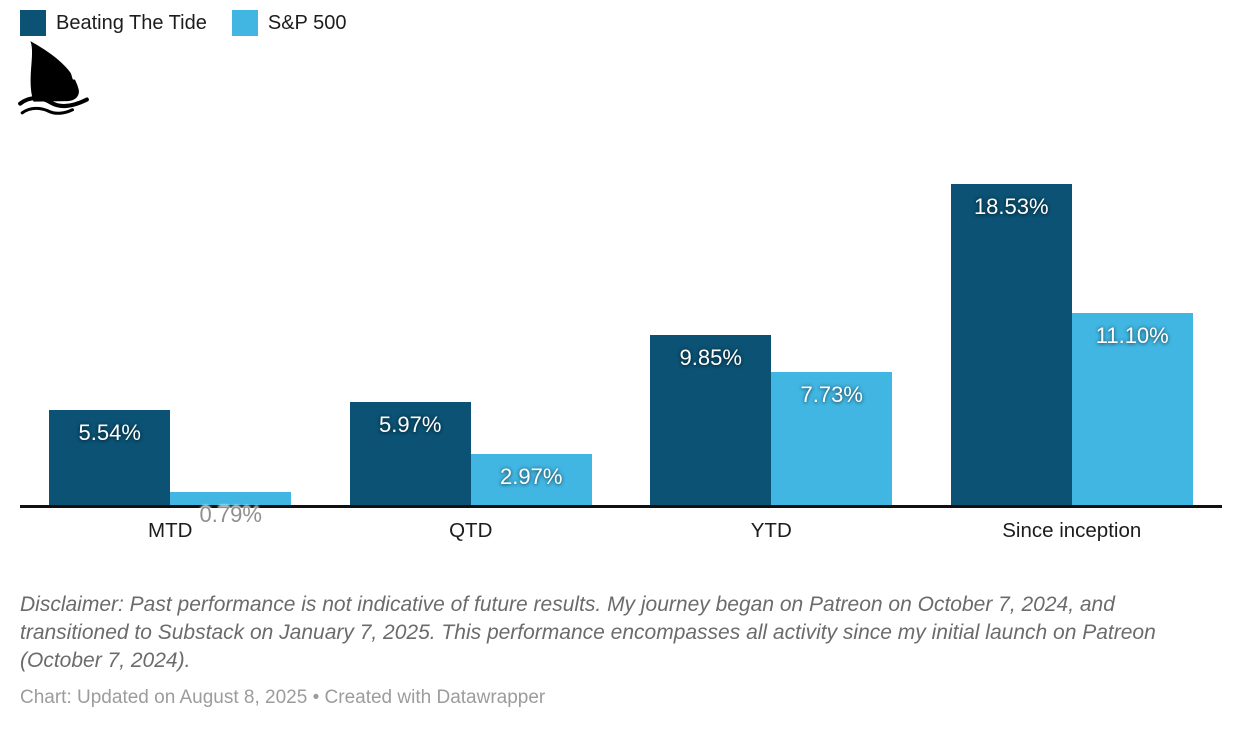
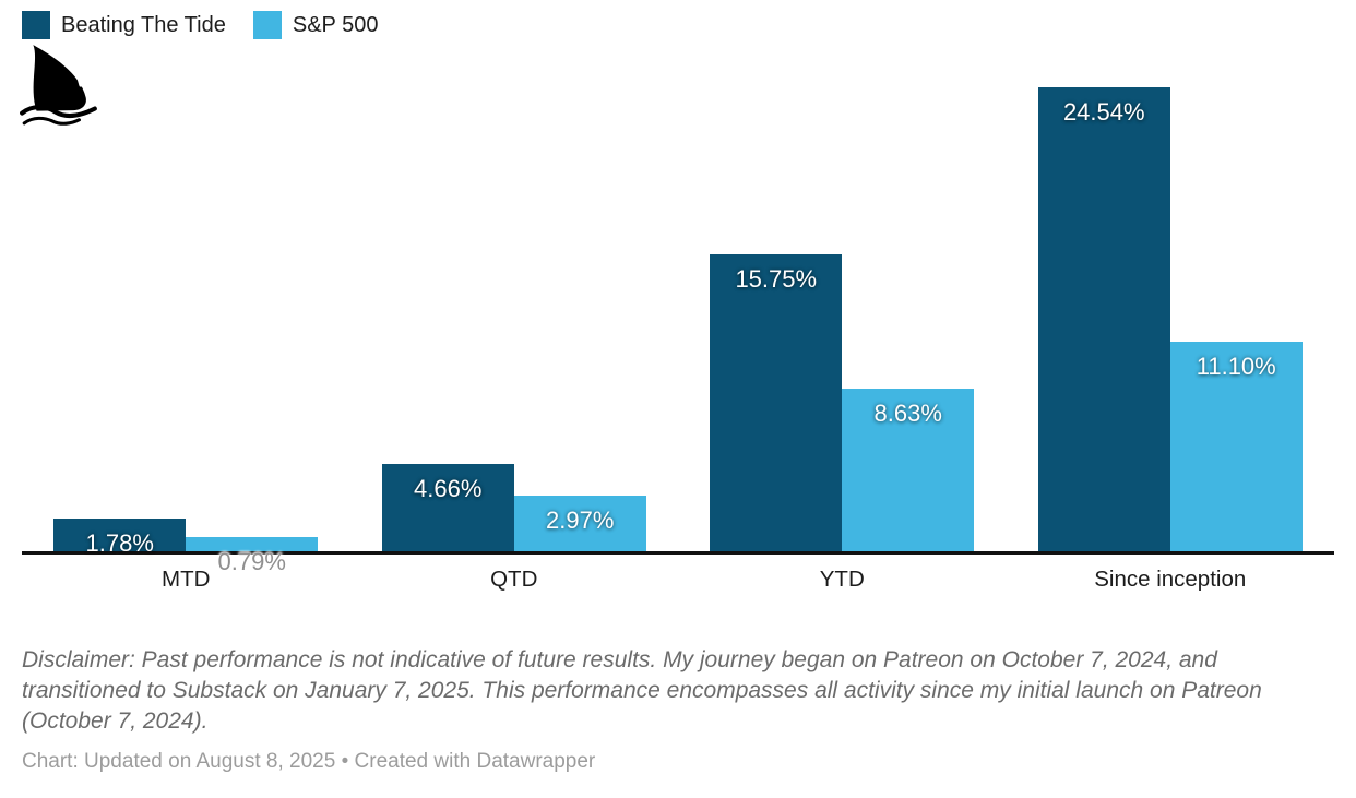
Beating The Tide/MTD: 5.54% -> 1.78%
Beating The Tide/QTD: 5.97% -> 4.66%
Beating The Tide/YTD: 9.85% -> 15.75%
S&P 500/YTD: 7.73% -> 8.63%
Beating The Tide/Since inception: 18.53% -> 24.54%
